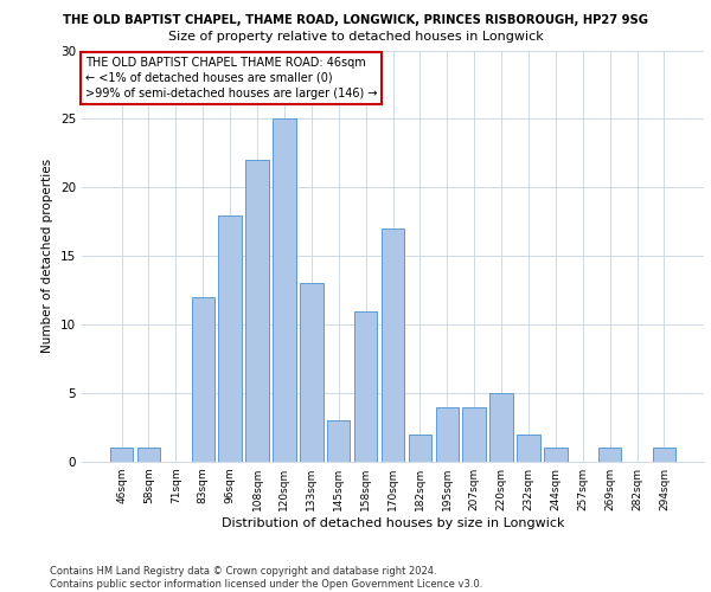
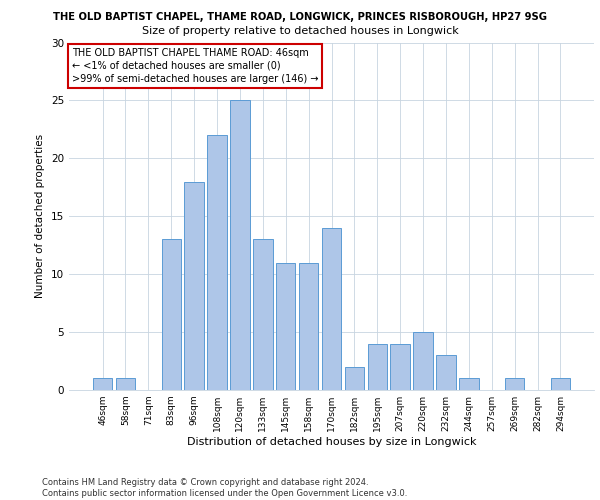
83sqm: 12 -> 13
145sqm: 3 -> 11
170sqm: 17 -> 14
232sqm: 2 -> 3
